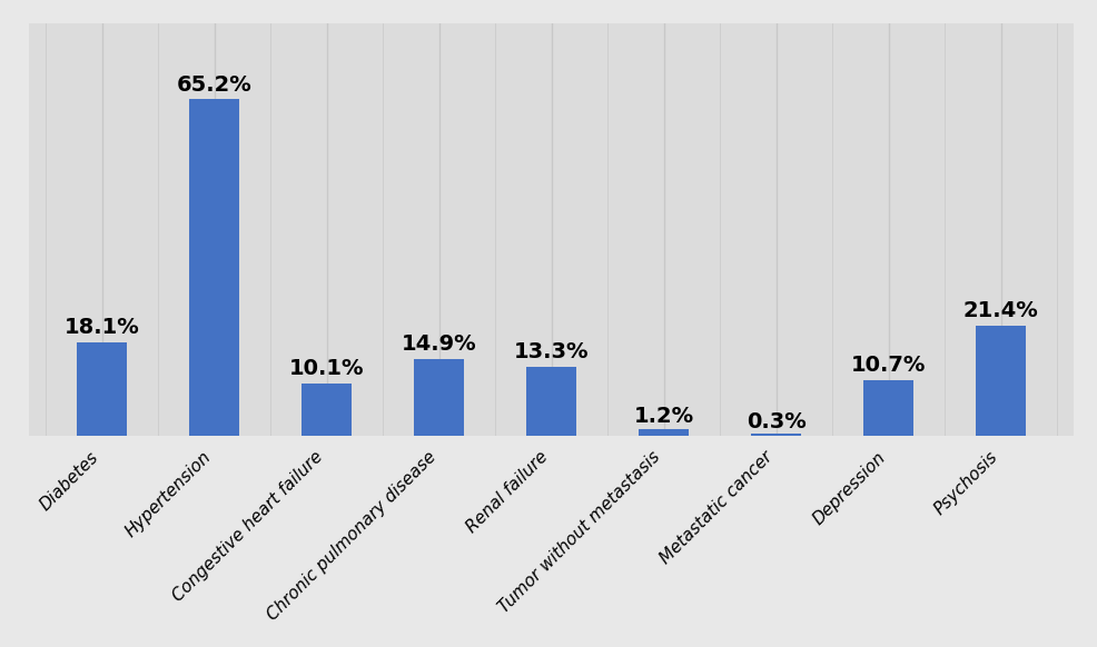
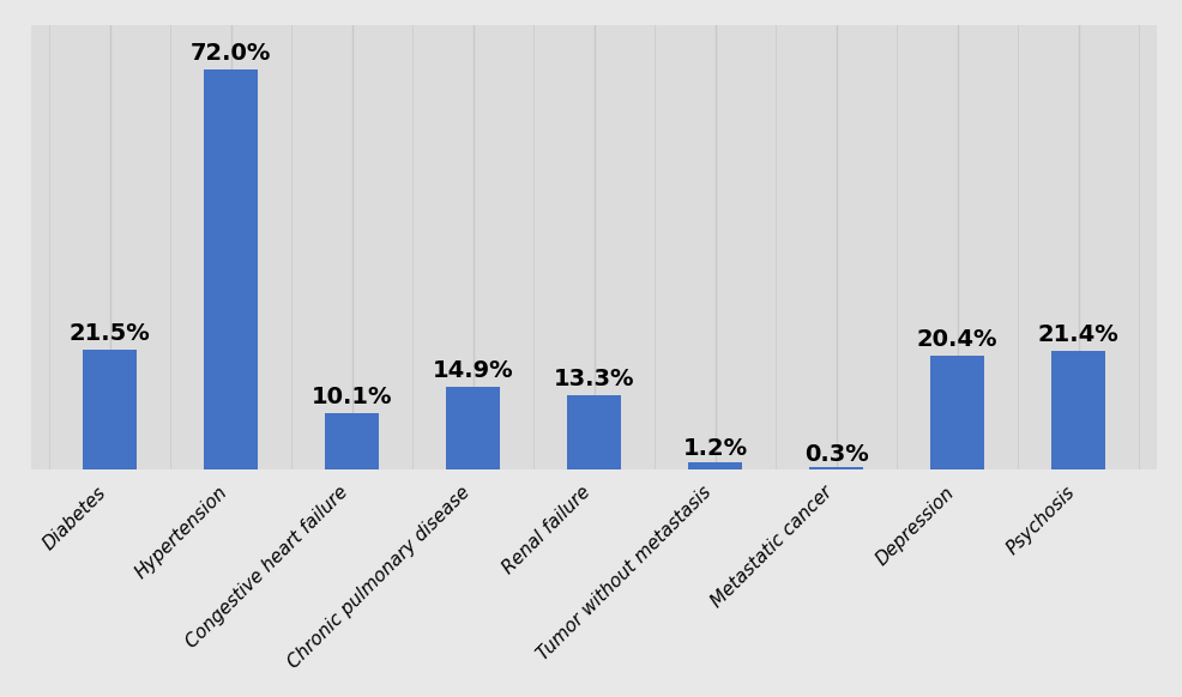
Diabetes: 18.1% -> 21.5%
Hypertension: 65.2% -> 72.0%
Depression: 10.7% -> 20.4%
